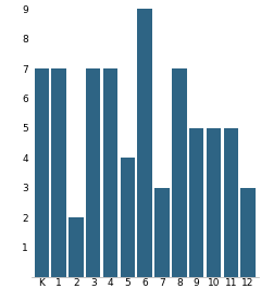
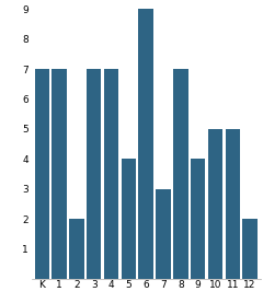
9: 5 -> 4
12: 3 -> 2
